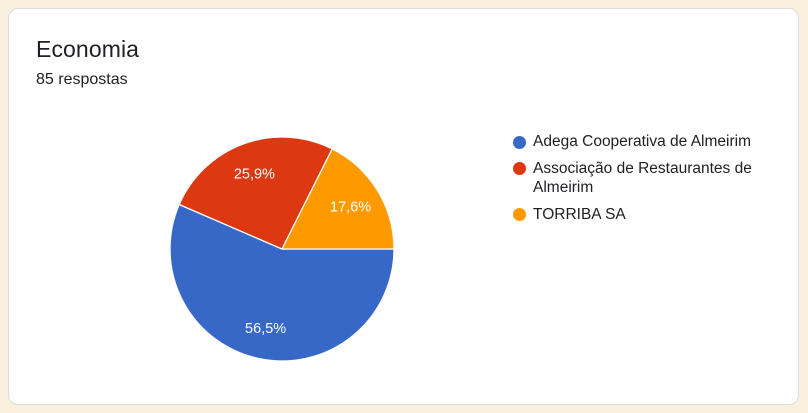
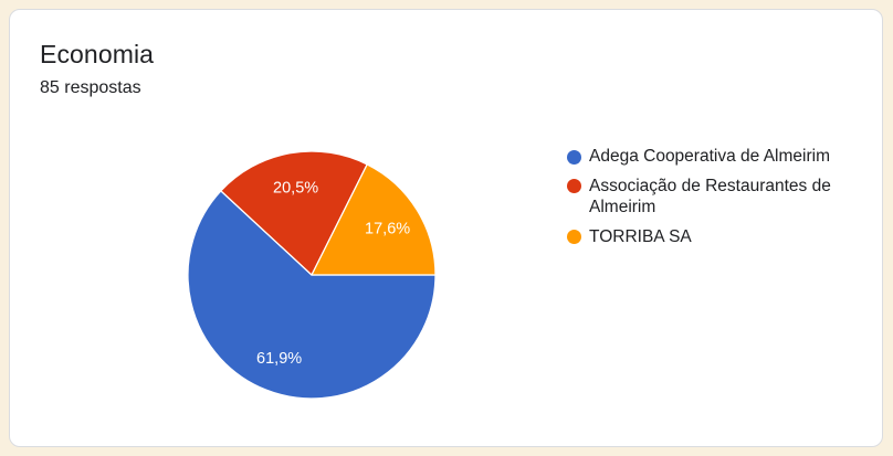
Adega Cooperativa de Almeirim: 56,5% -> 61,9%
Associação de Restaurantes de Almeirim: 25,9% -> 20,5%
